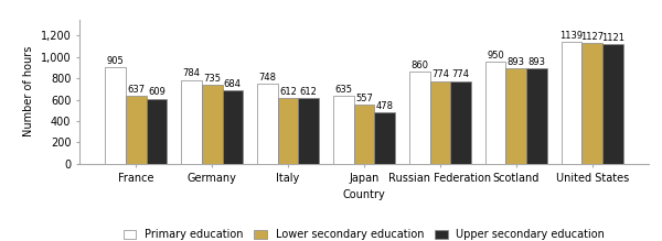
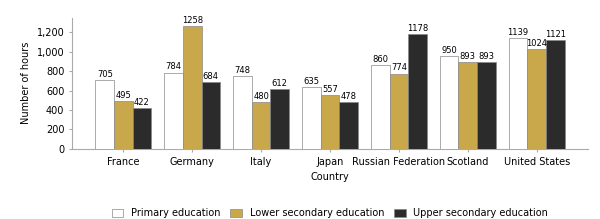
Primary education/France: 905 -> 705
Lower secondary education/France: 637 -> 495
Upper secondary education/France: 609 -> 422
Lower secondary education/Germany: 735 -> 1258
Lower secondary education/Italy: 612 -> 480
Upper secondary education/Russian Federation: 774 -> 1178
Lower secondary education/United States: 1127 -> 1024
